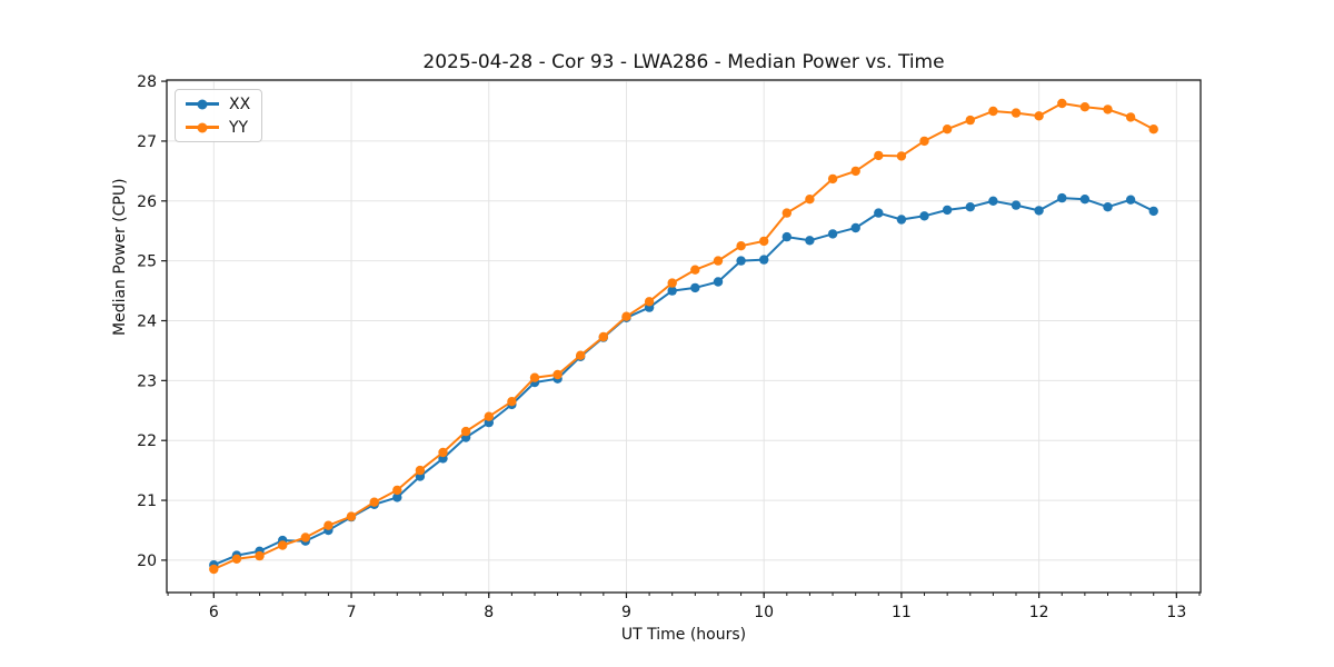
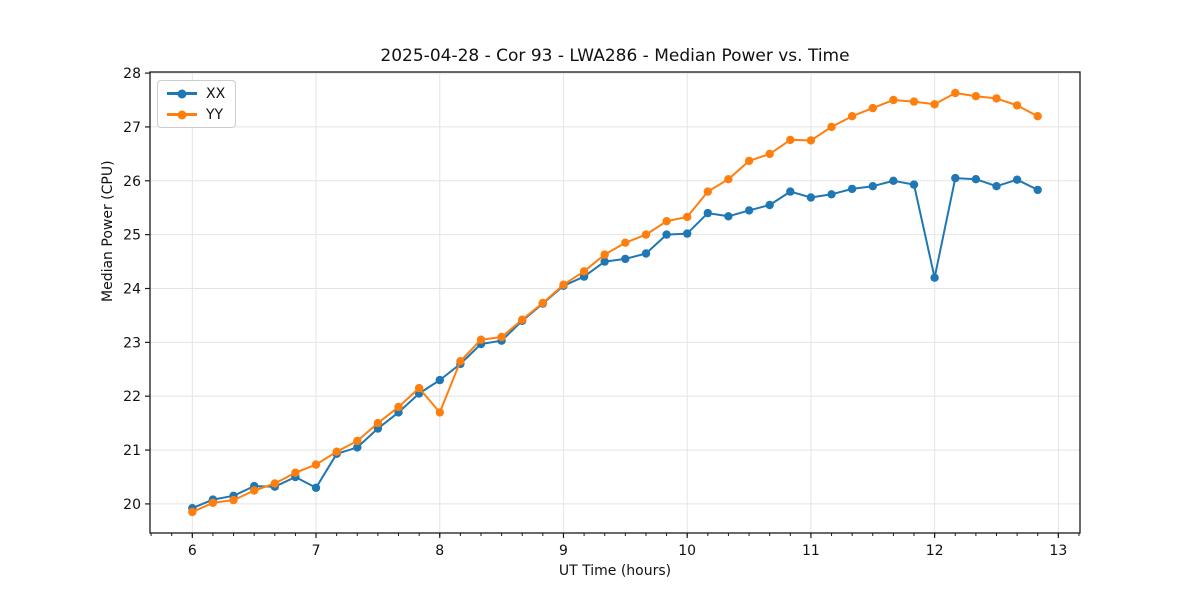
XX/7: 20.7 -> 20.3
YY/8: 22.4 -> 21.7
XX/12: 25.8 -> 24.2
